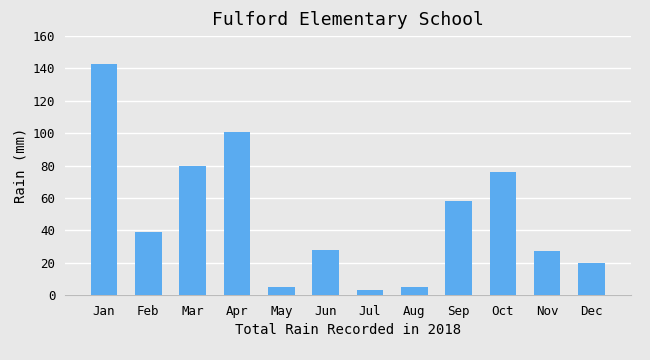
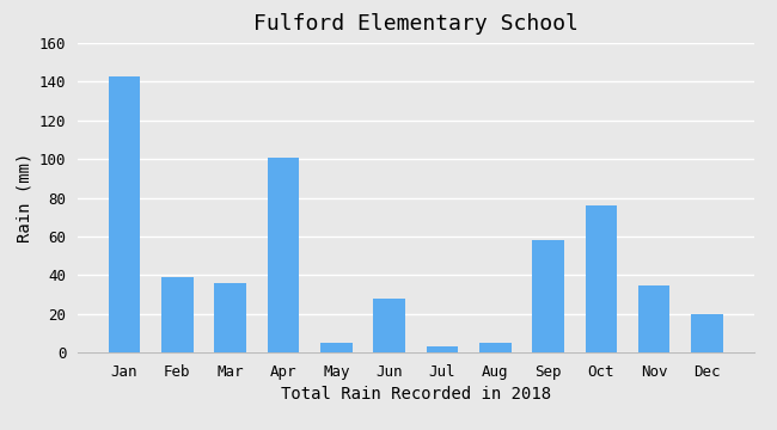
Mar: 80 -> 36
Nov: 27 -> 35
